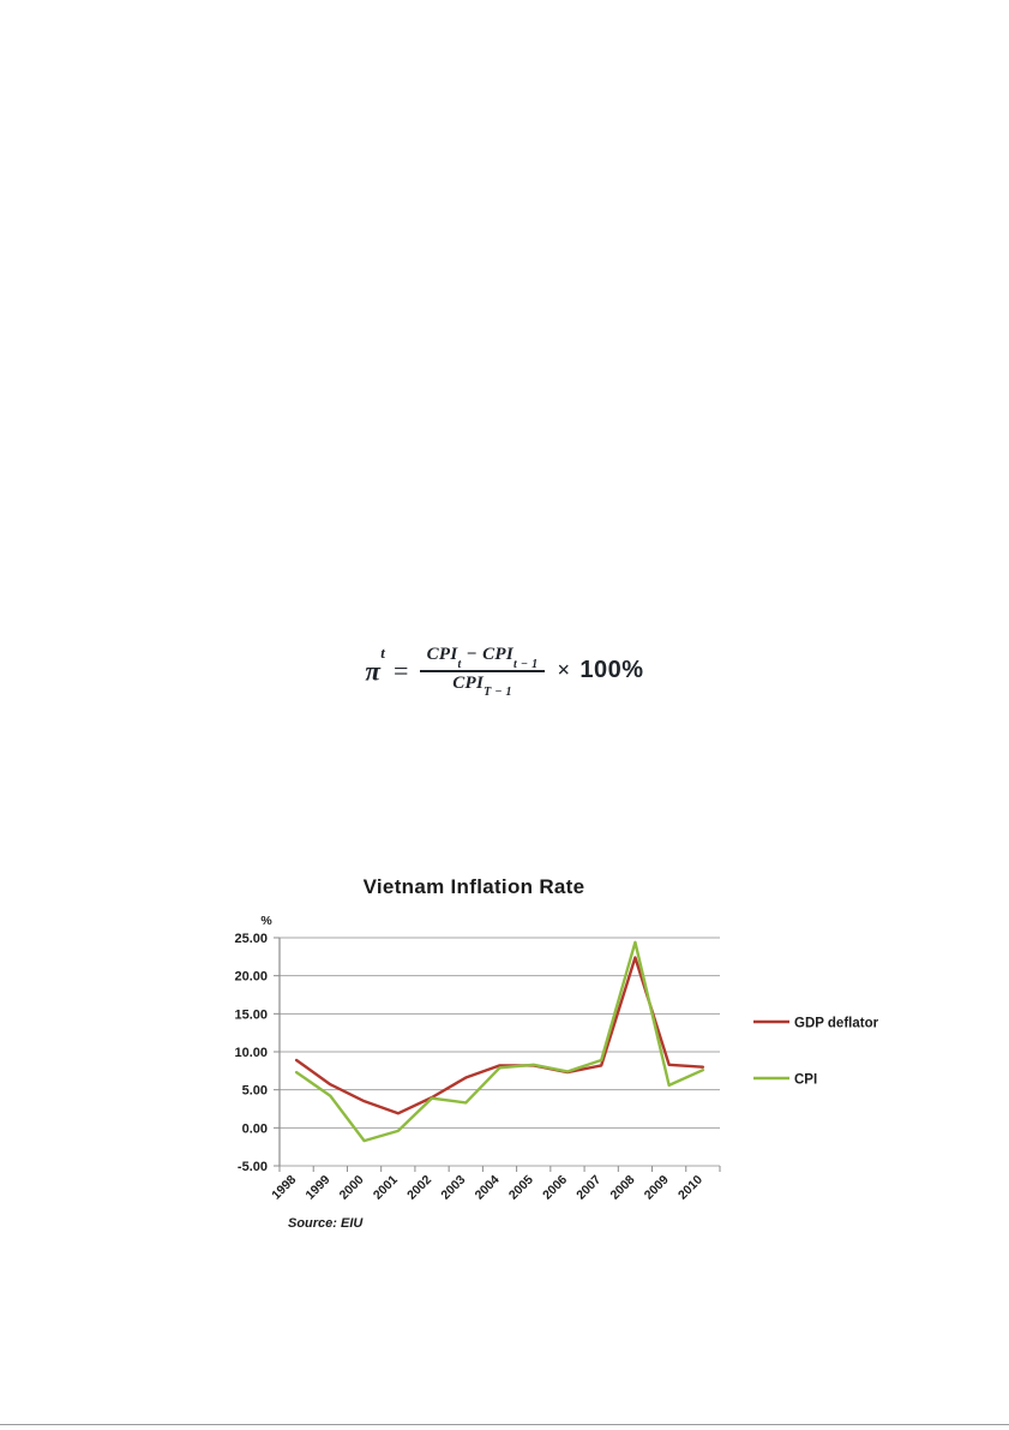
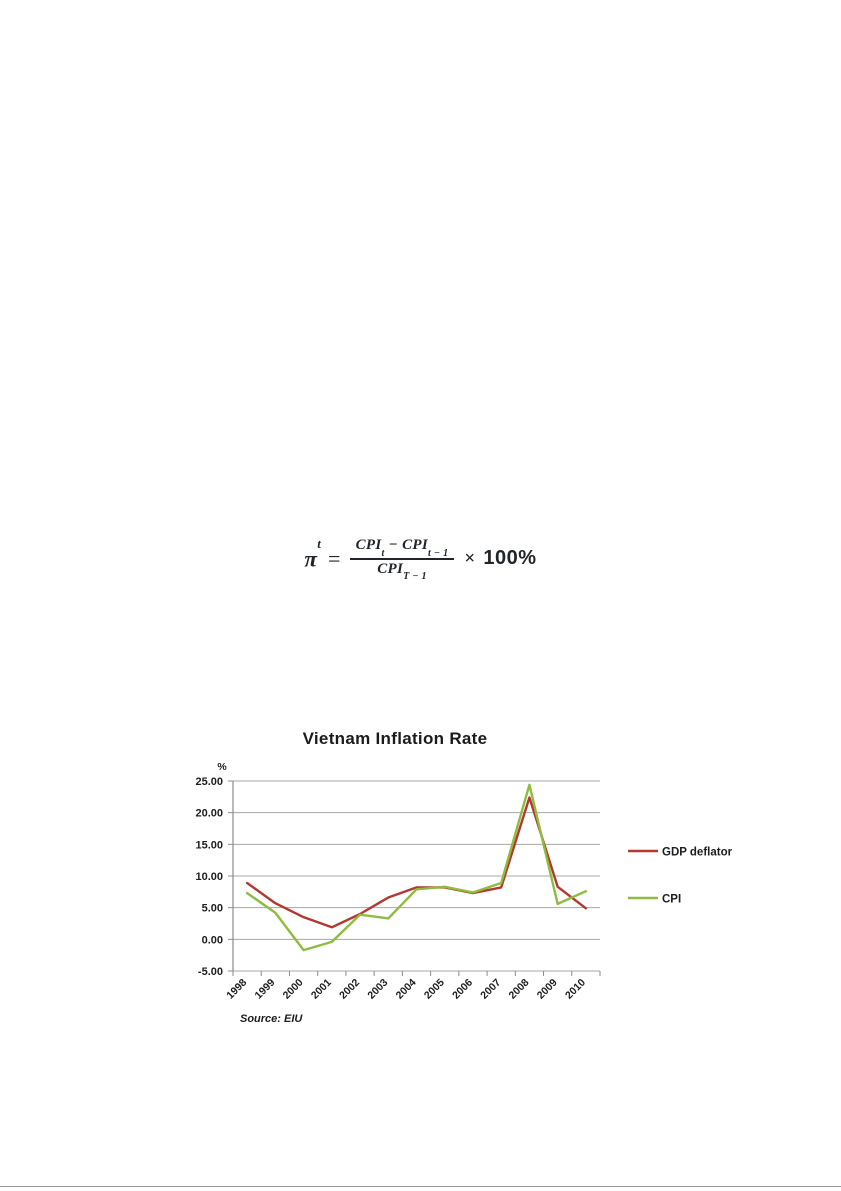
GDP deflator/2010: 8 -> 5
